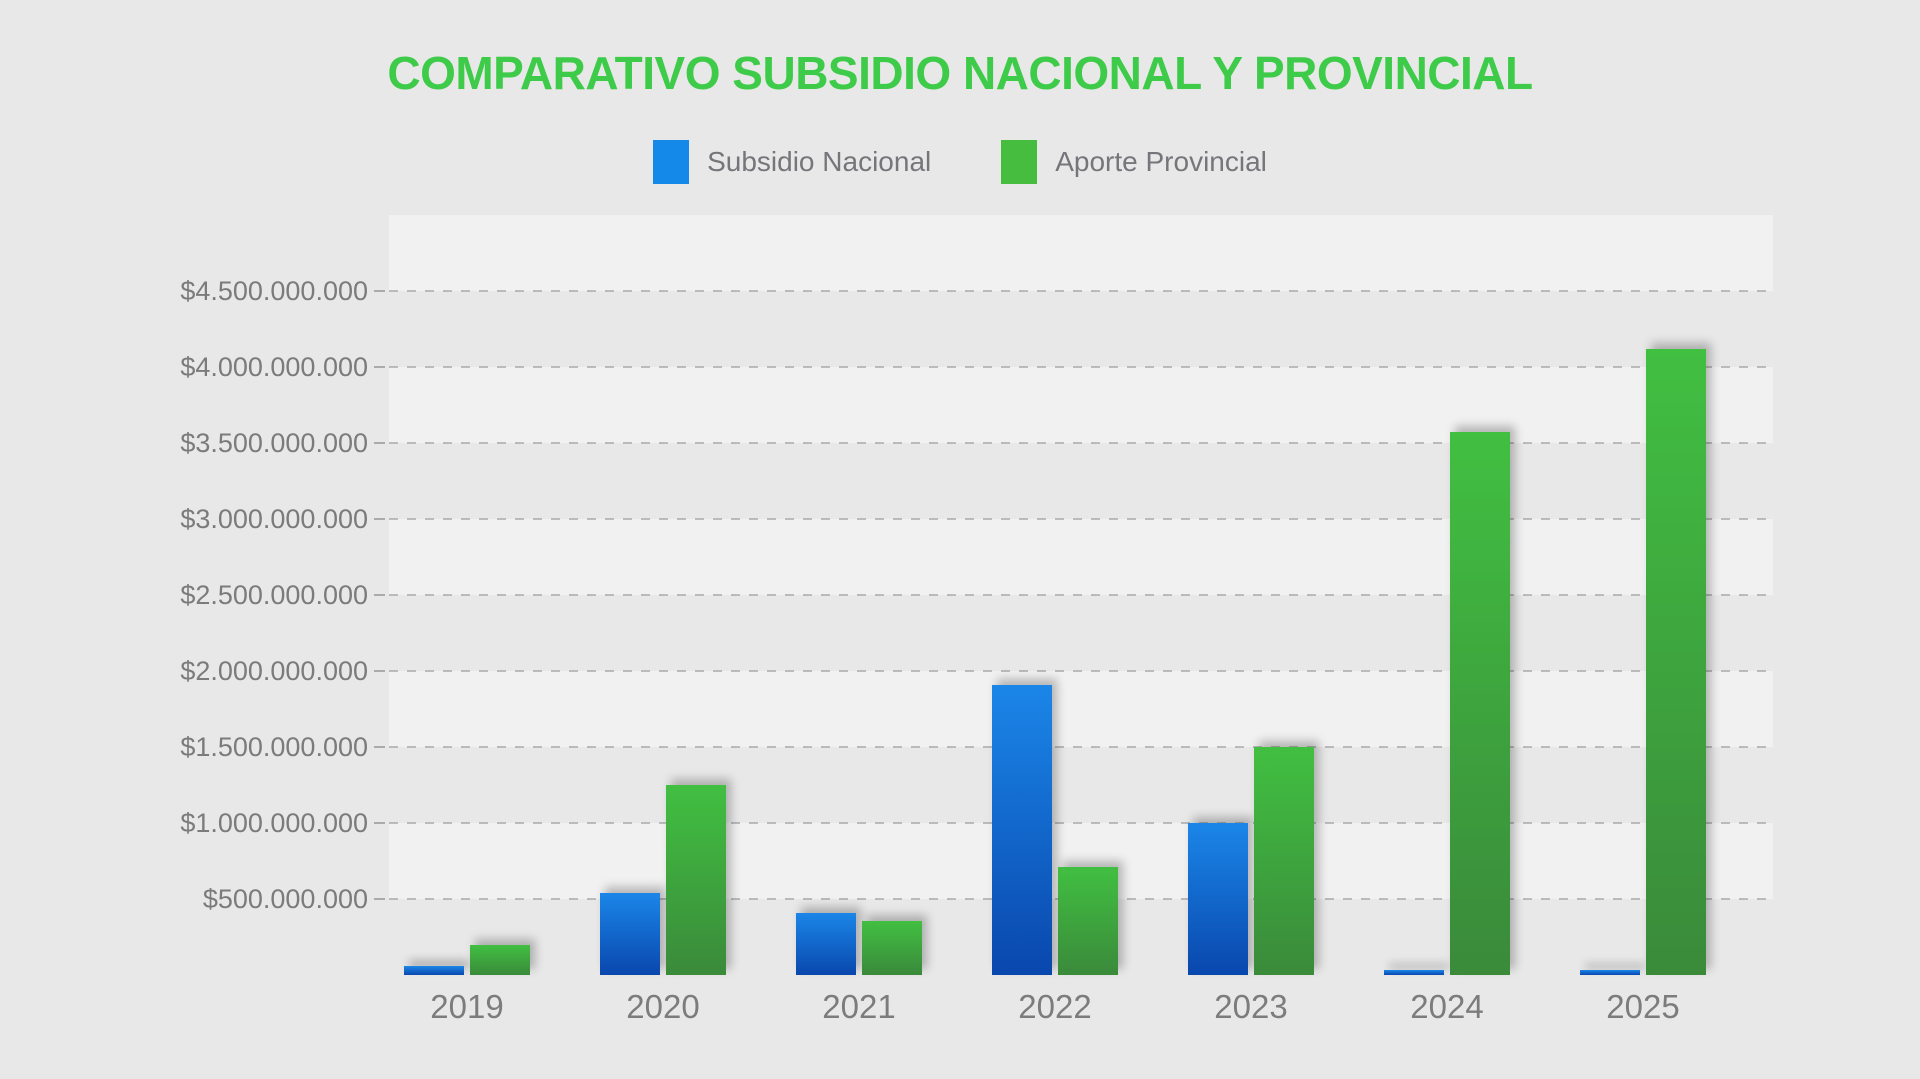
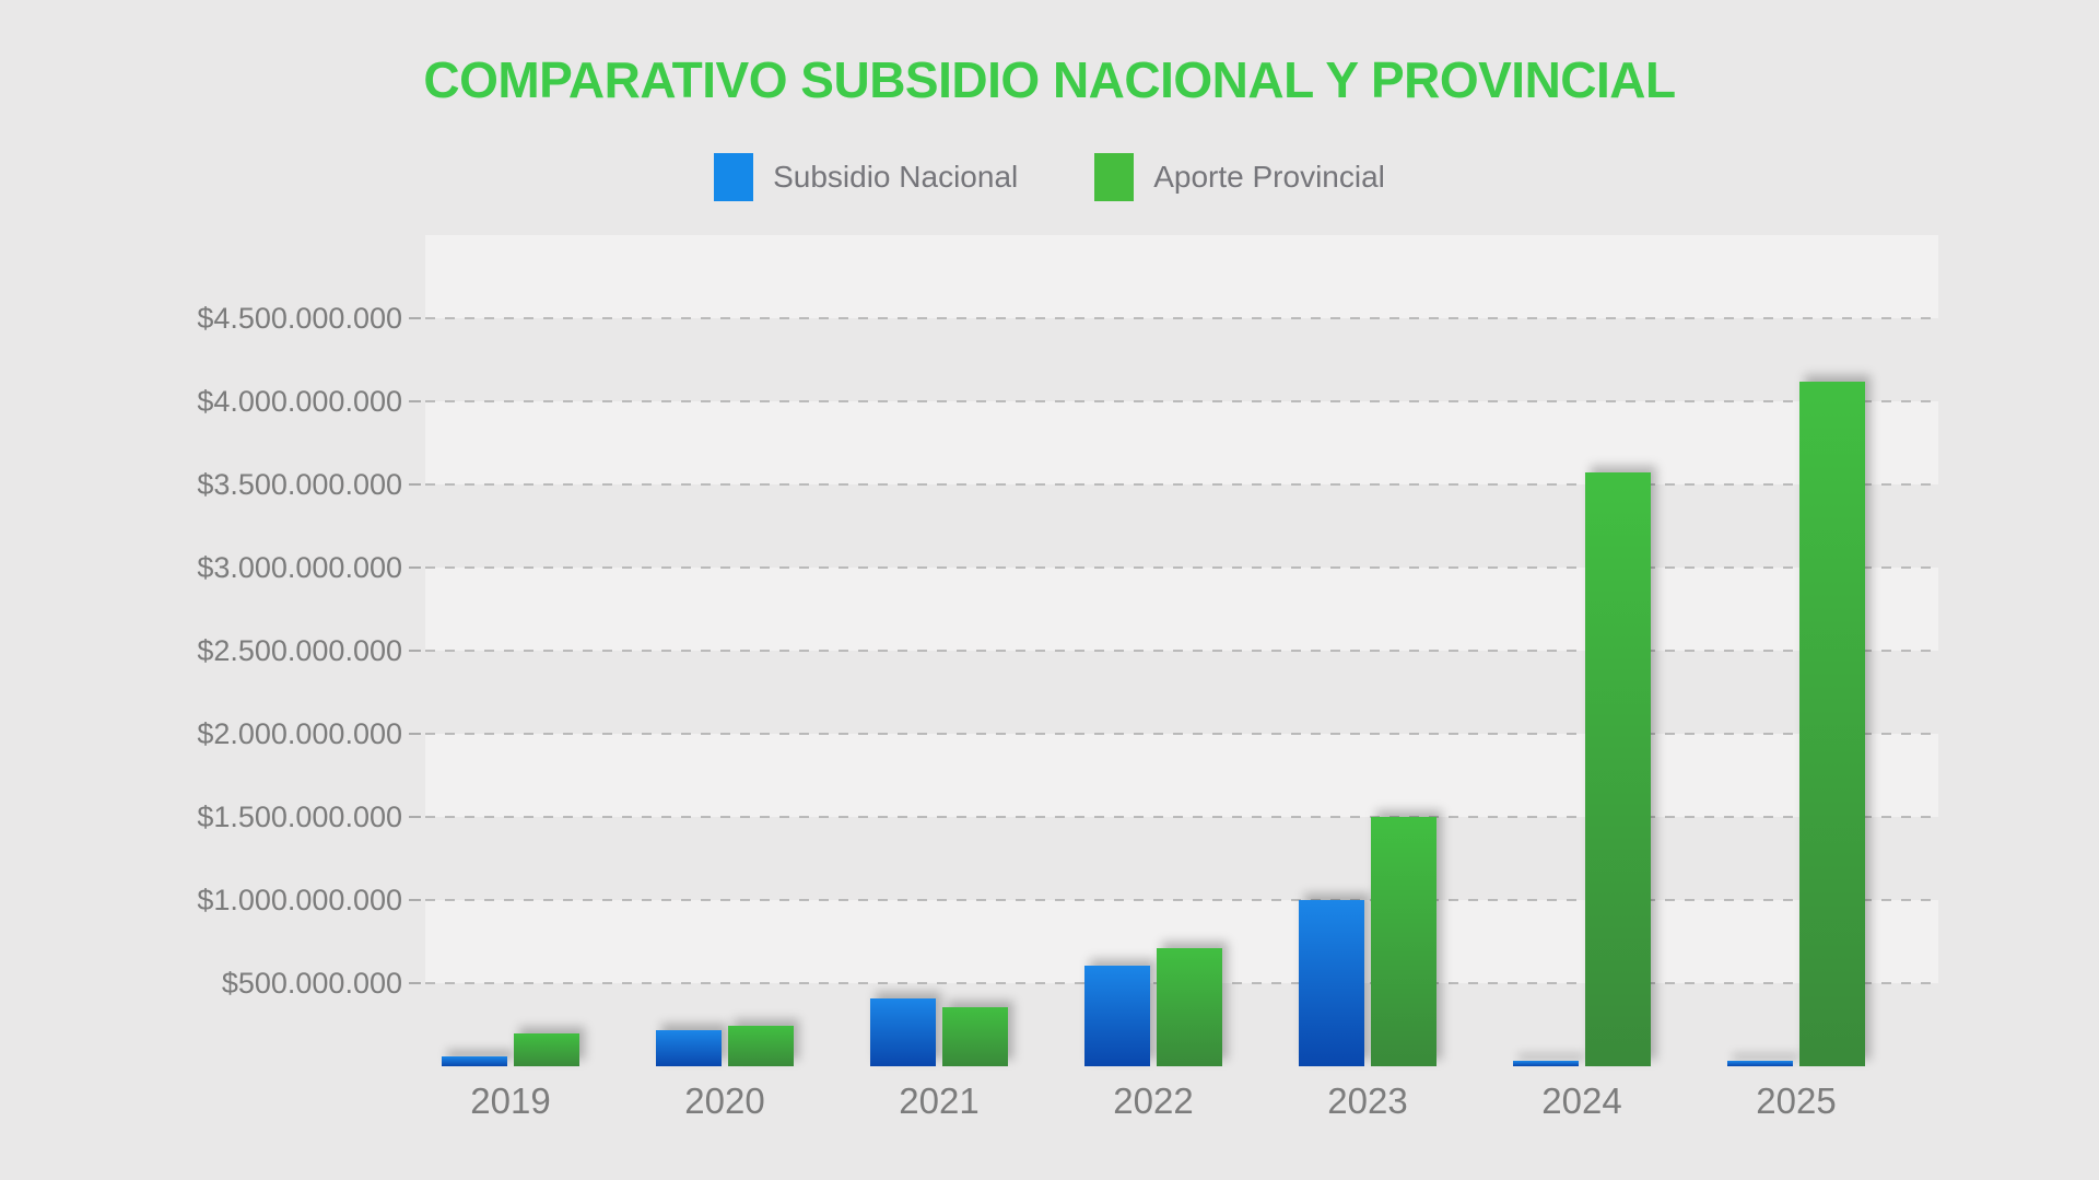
Subsidio Nacional/2020: $540000000 -> $220000000
Aporte Provincial/2020: $1250000000 -> $240000000
Subsidio Nacional/2022: $1910000000 -> $600000000
